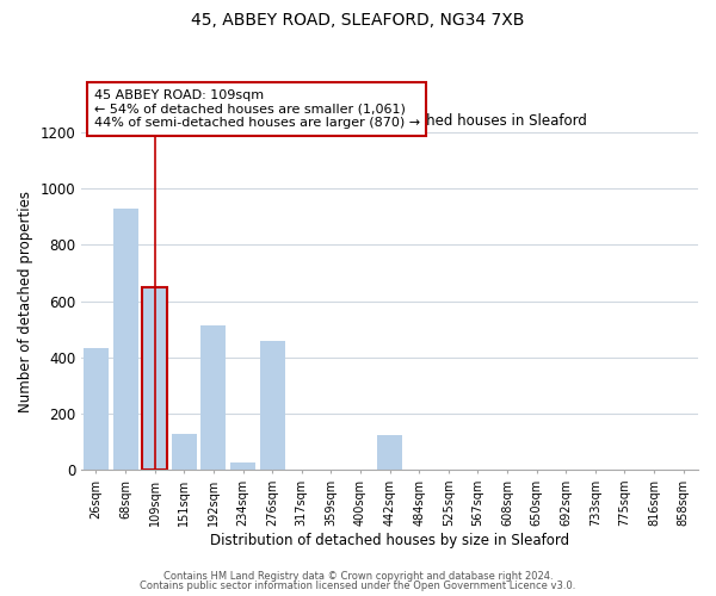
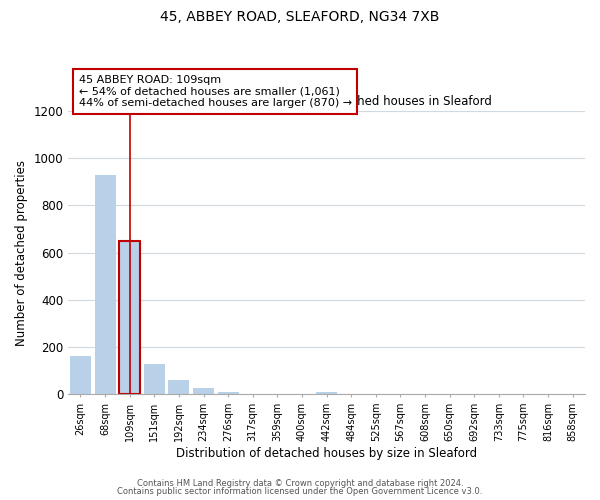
26sqm: 435 -> 163
192sqm: 515 -> 62
276sqm: 460 -> 10
442sqm: 125 -> 10
